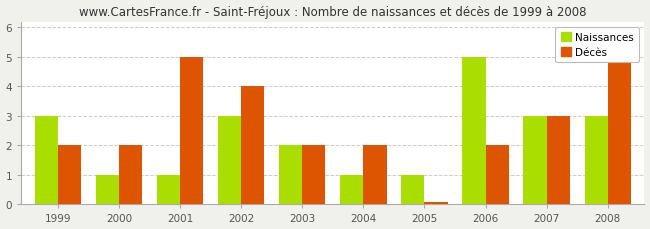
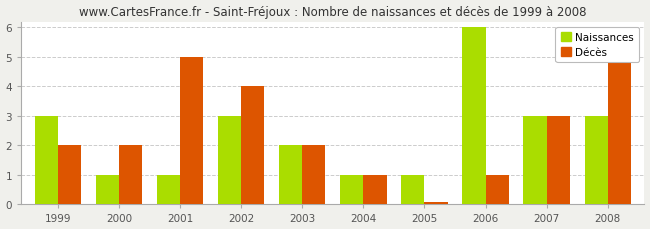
Décès/2004: 2.00 -> 1.00
Naissances/2006: 5 -> 6
Décès/2006: 2.00 -> 1.00
